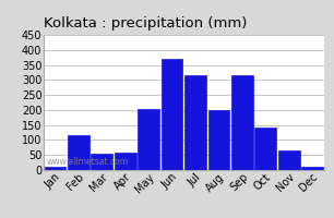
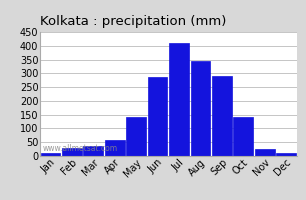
Feb: 115 -> 28
Mar: 55 -> 35
May: 205 -> 140
Jun: 370 -> 285
Jul: 315 -> 410
Aug: 200 -> 345
Sep: 315 -> 290
Nov: 65 -> 25
